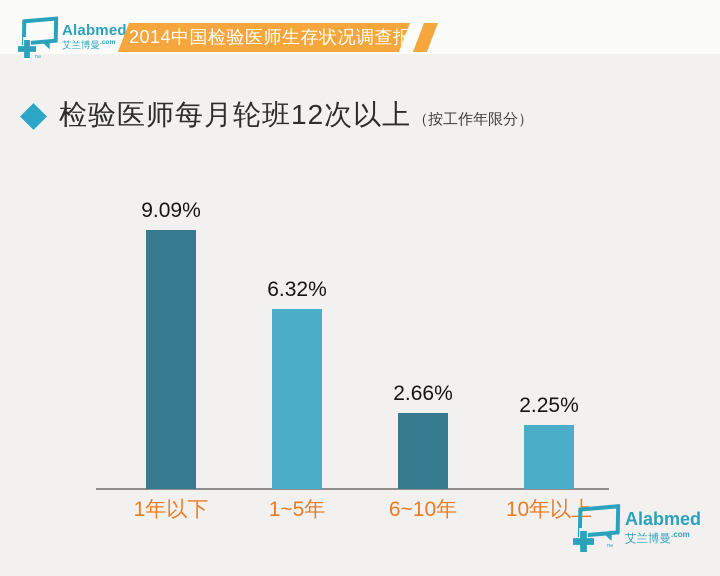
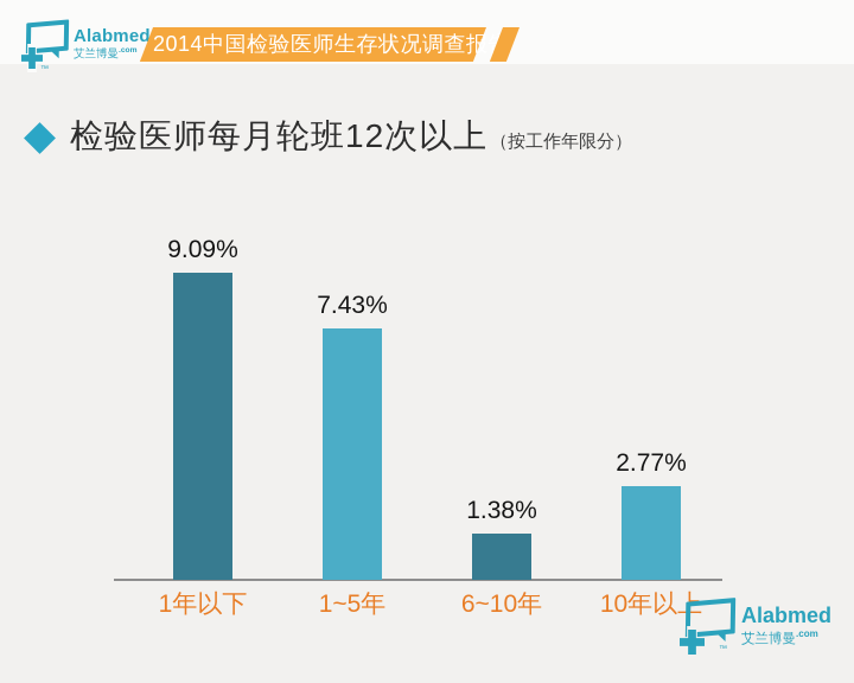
1~5年: 6.32% -> 7.43%
6~10年: 2.66% -> 1.38%
10年以上: 2.25% -> 2.77%
